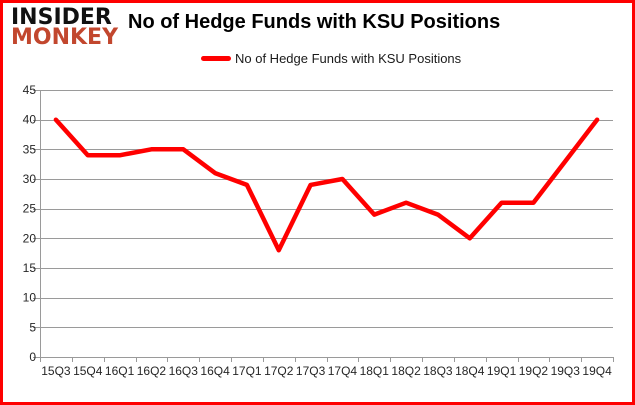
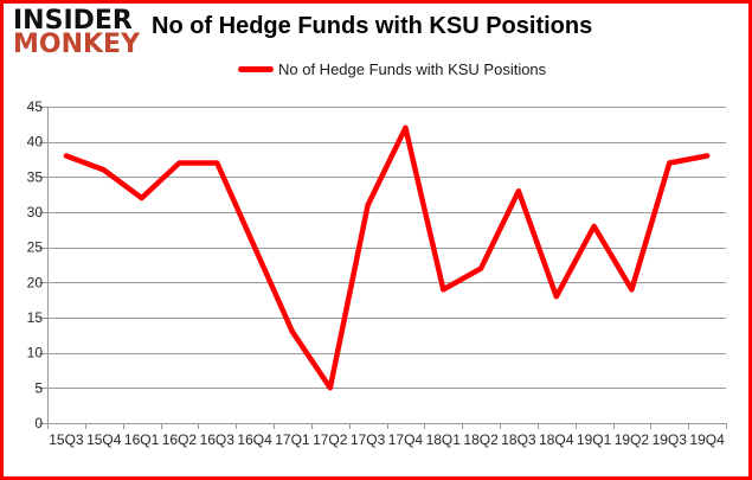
15Q3: 40 -> 38
15Q4: 34 -> 36
16Q1: 34 -> 32
16Q2: 35 -> 37
16Q3: 35 -> 37
16Q4: 31 -> 25
17Q1: 29 -> 13
17Q2: 18 -> 5
17Q3: 29 -> 31
17Q4: 30 -> 42
18Q1: 24 -> 19
18Q2: 26 -> 22
18Q3: 24 -> 33
18Q4: 20 -> 18
19Q1: 26 -> 28
19Q2: 26 -> 19
19Q3: 33 -> 37
19Q4: 40 -> 38
